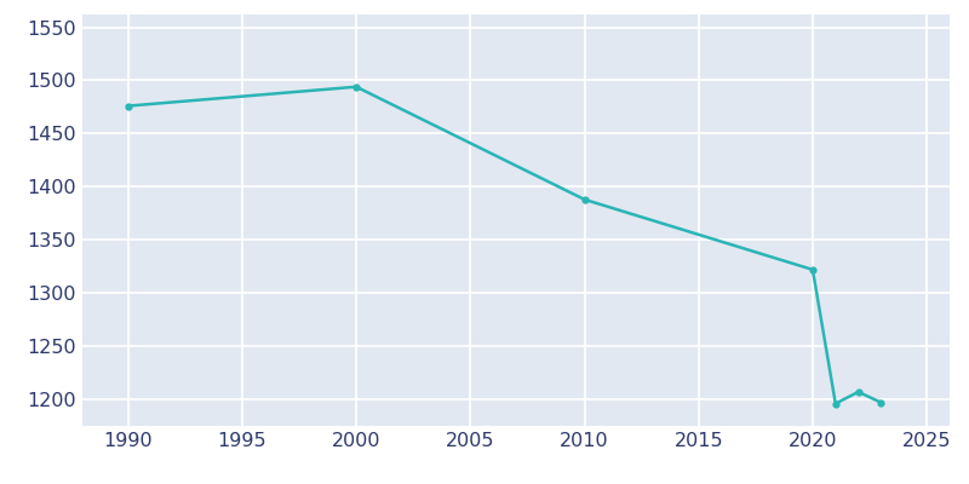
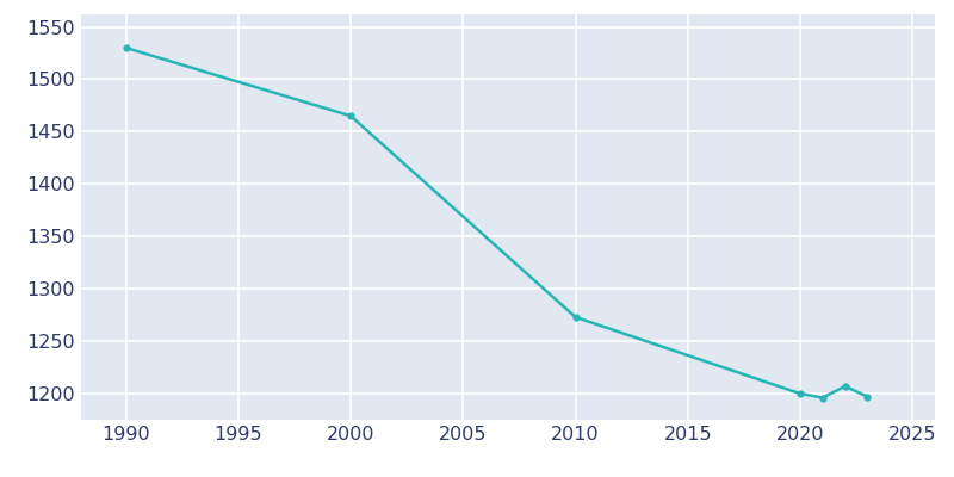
1990: 1476 -> 1530
2000: 1494 -> 1465
2010: 1388 -> 1273
2020: 1322 -> 1200
